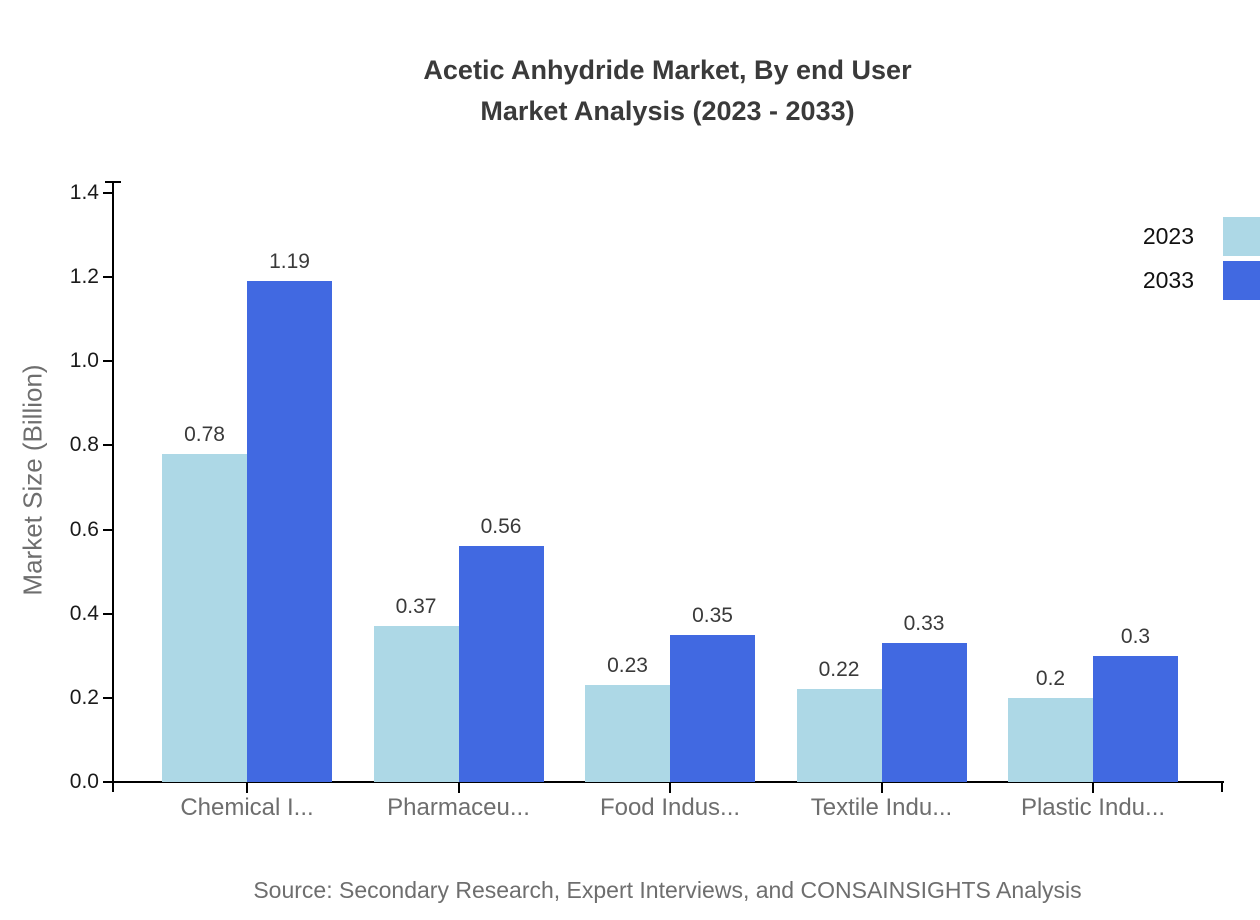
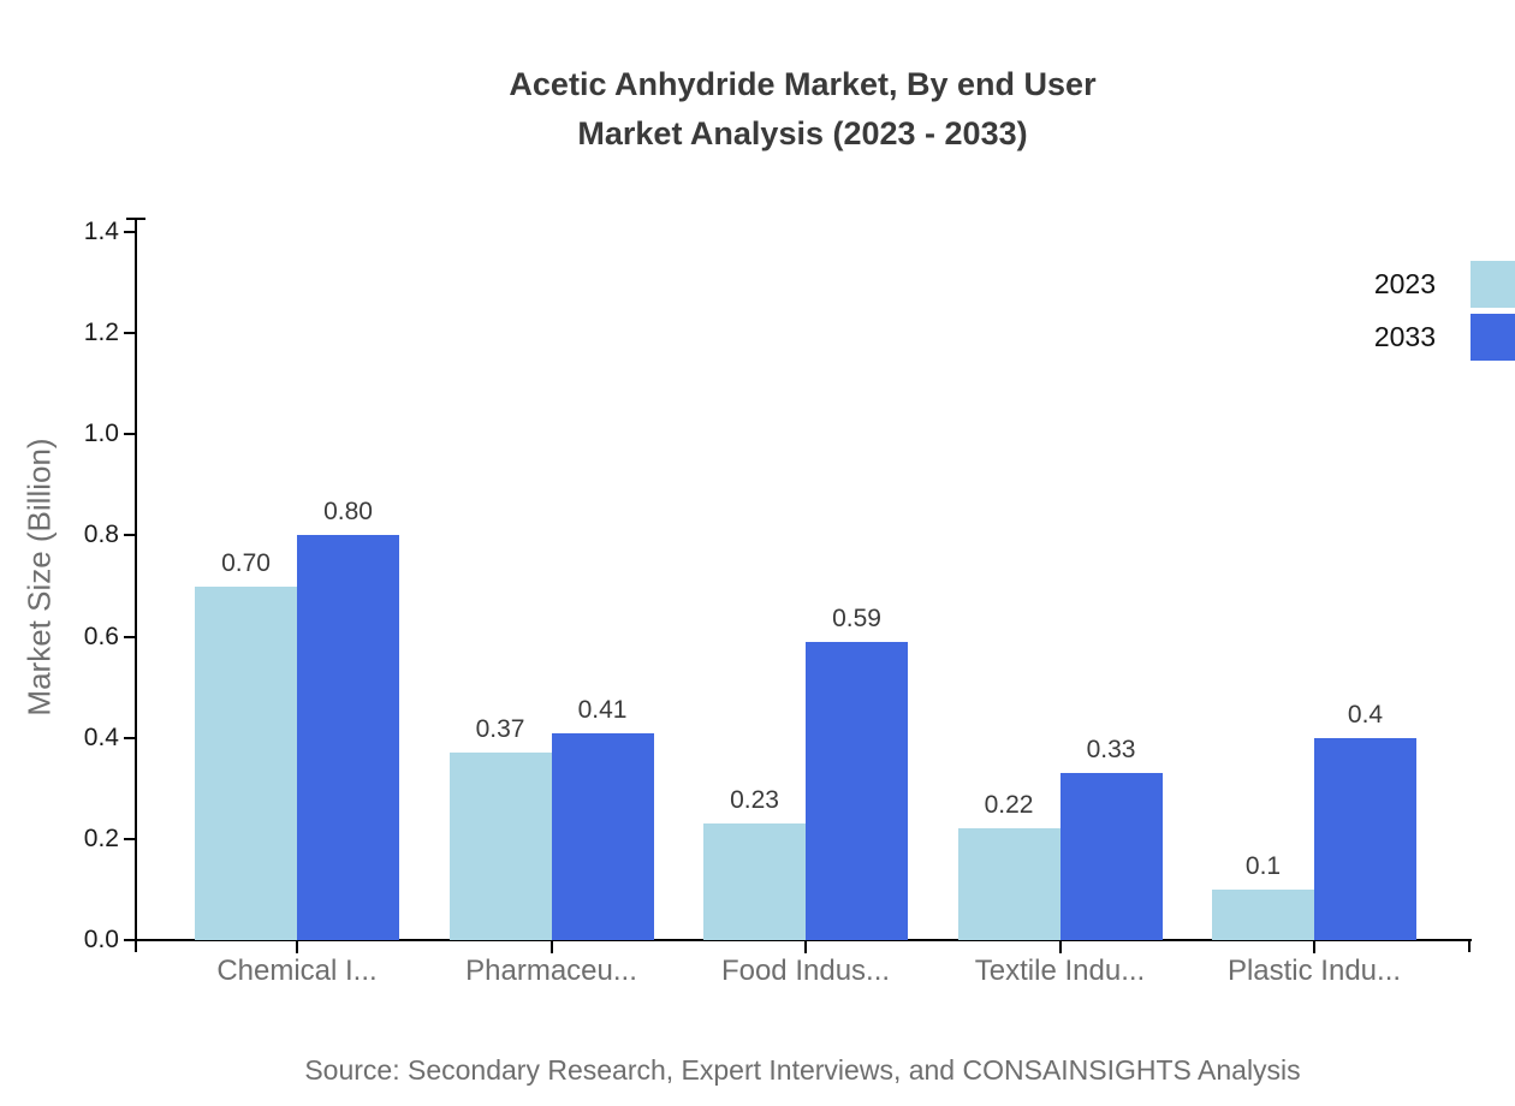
2023/Chemical I...: 0.78 -> 0.70
2033/Chemical I...: 1.19 -> 0.80
2033/Pharmaceu...: 0.56 -> 0.41
2033/Food Indus...: 0.35 -> 0.59
2023/Plastic Indu...: 0.2 -> 0.1
2033/Plastic Indu...: 0.3 -> 0.4
